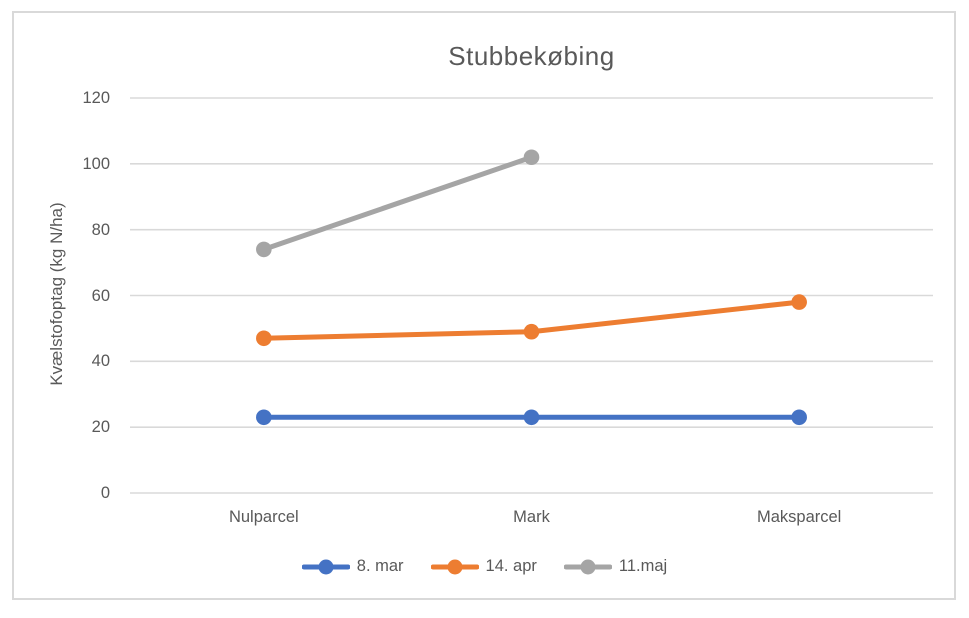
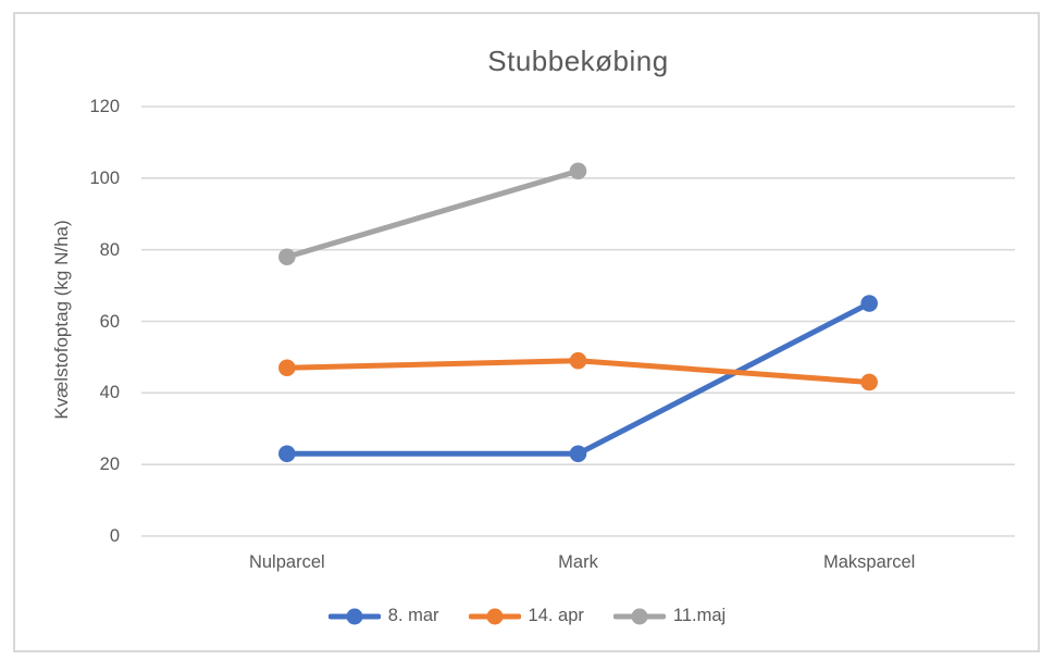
11.maj/Nulparcel: 74 -> 78
8. mar/Maksparcel: 23 -> 65
14. apr/Maksparcel: 58 -> 43
